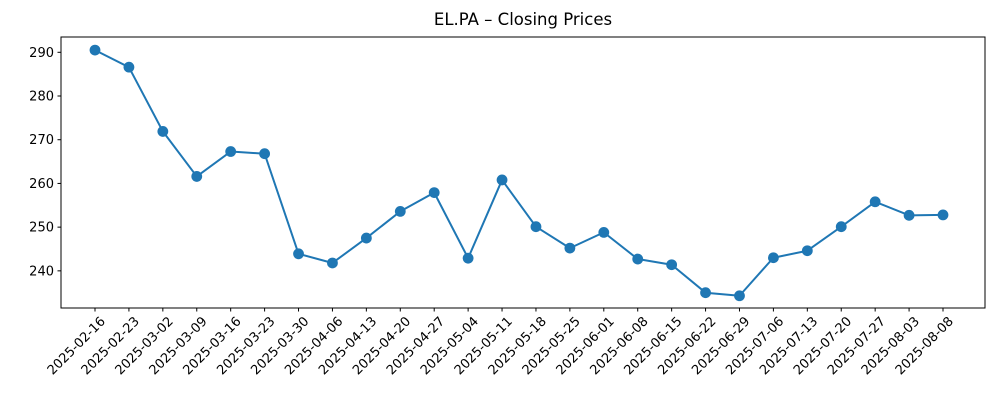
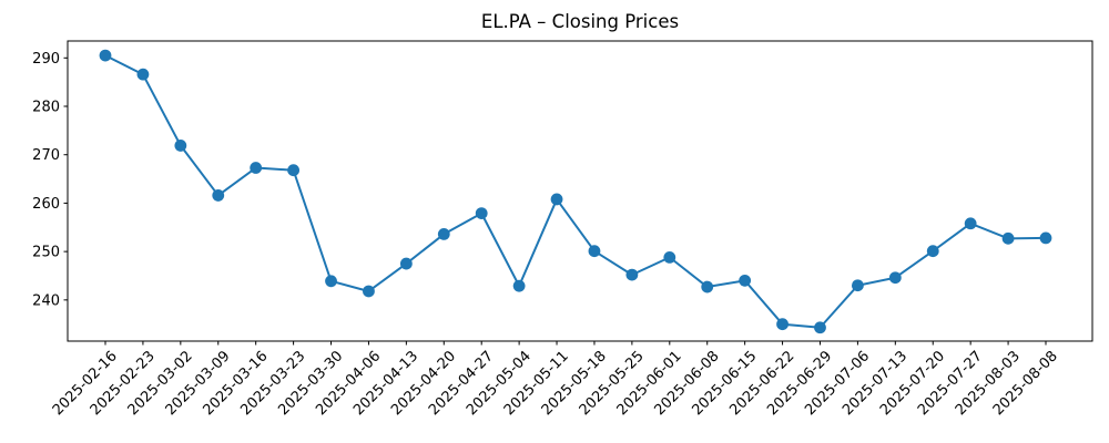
2025-06-15: 241 -> 244
